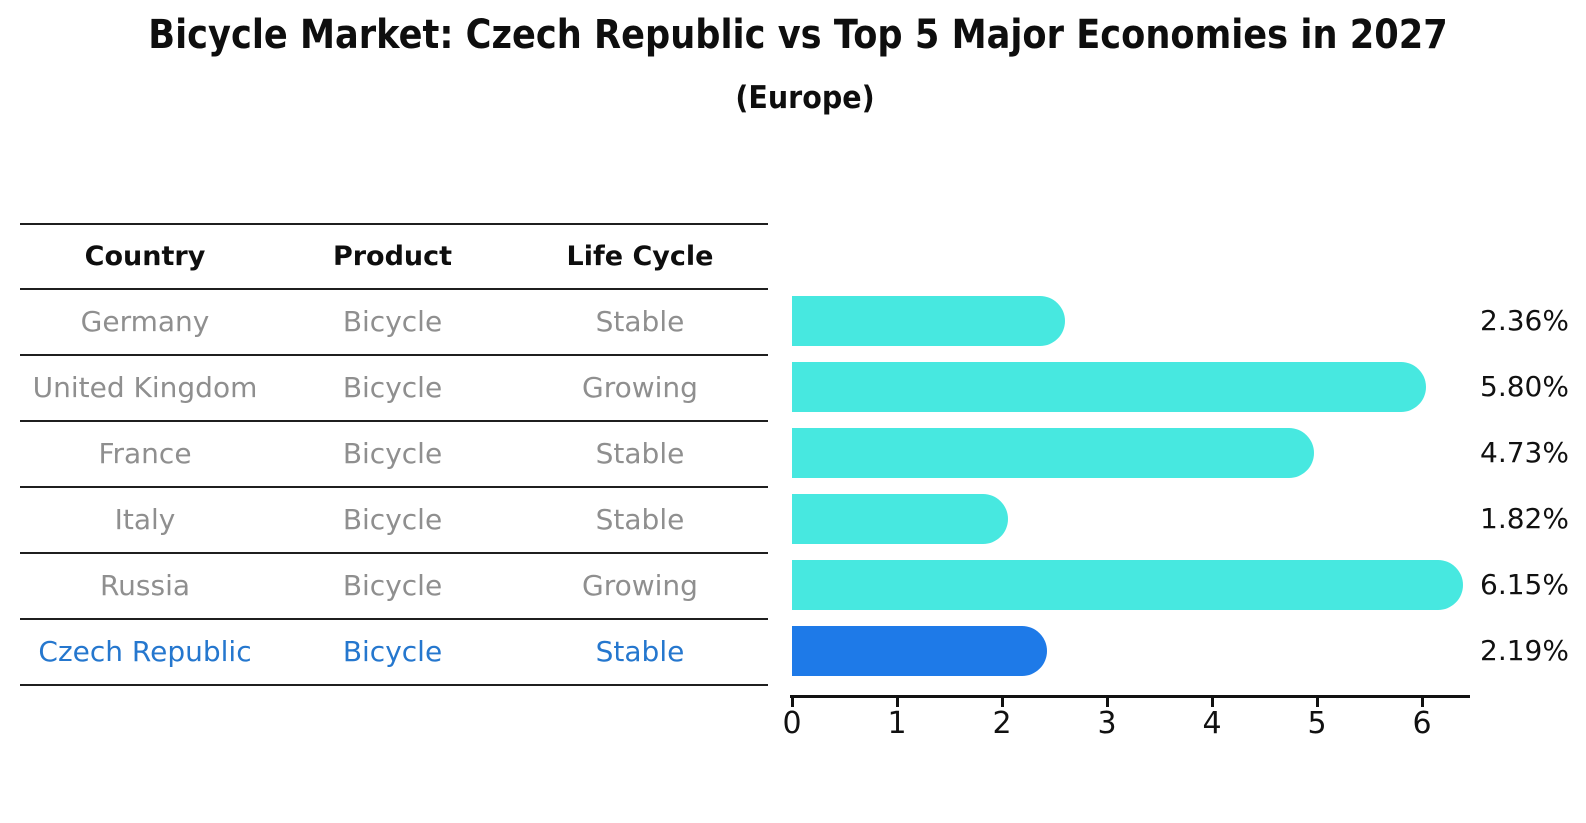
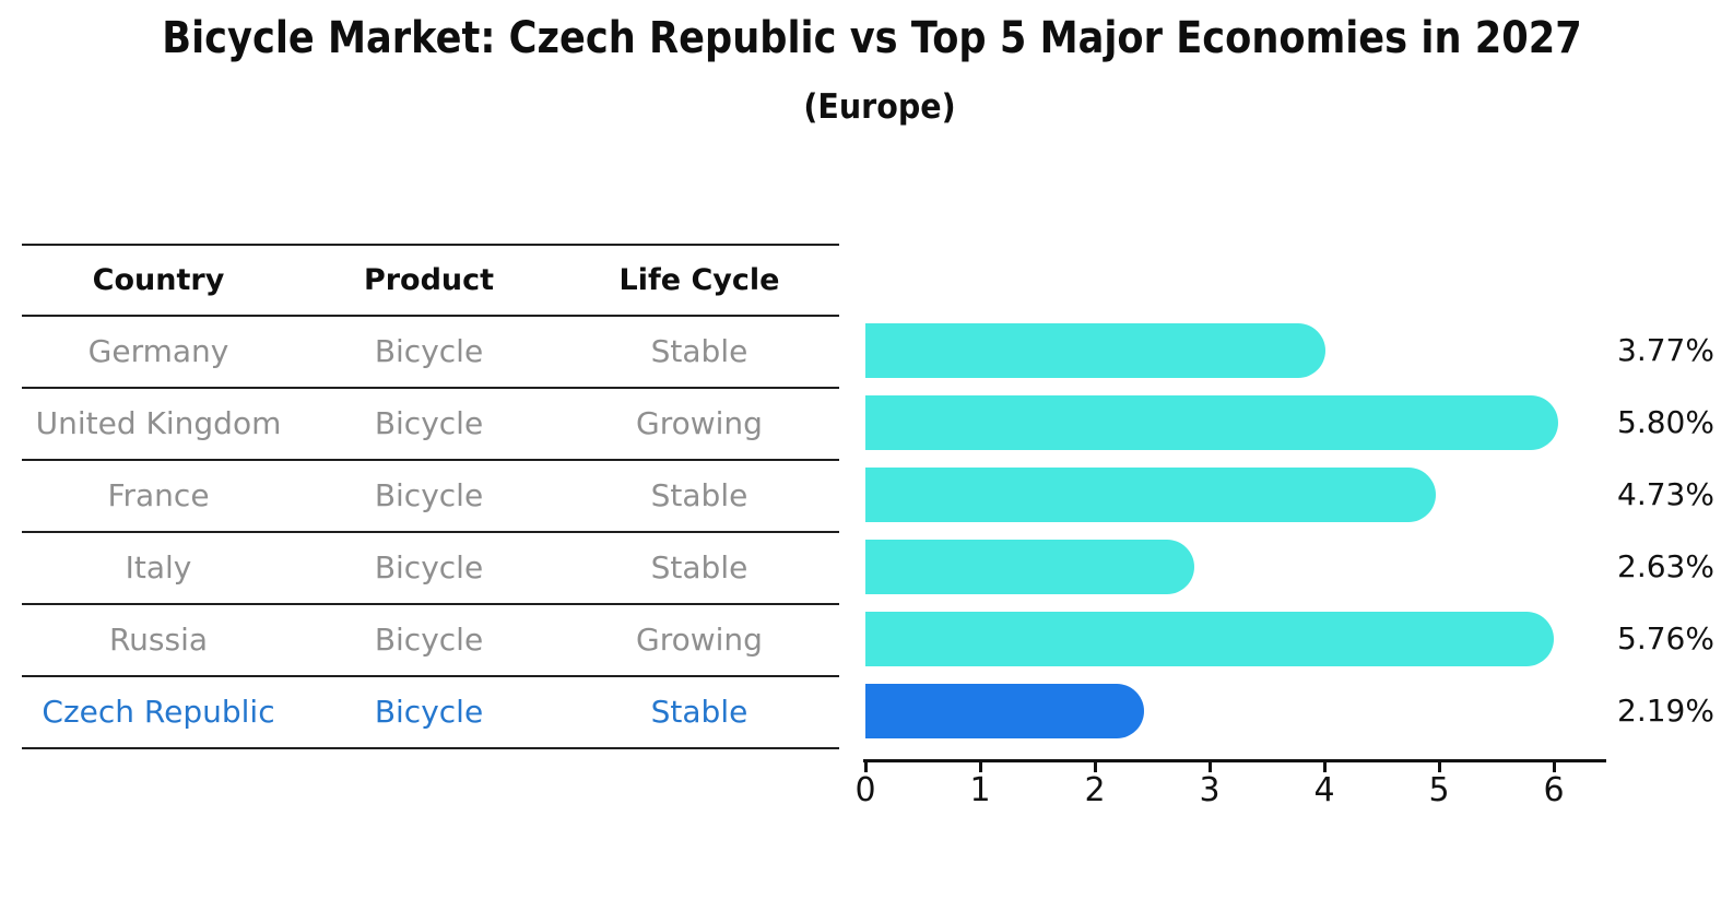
Germany: 2.36% -> 3.77%
Italy: 1.82% -> 2.63%
Russia: 6.15% -> 5.76%
